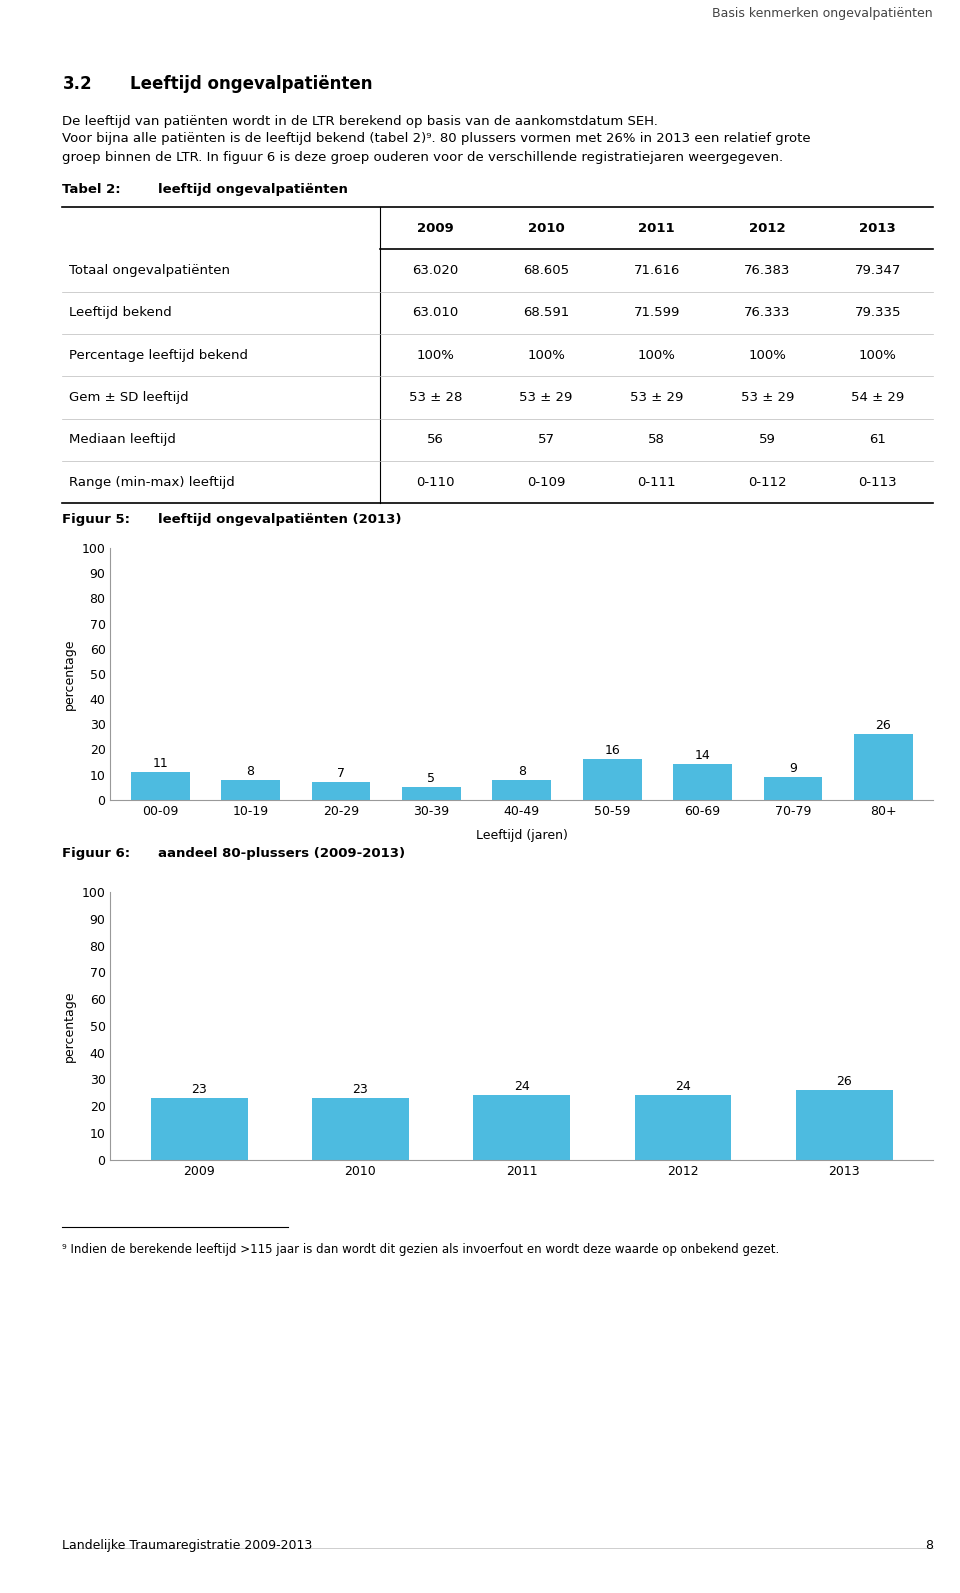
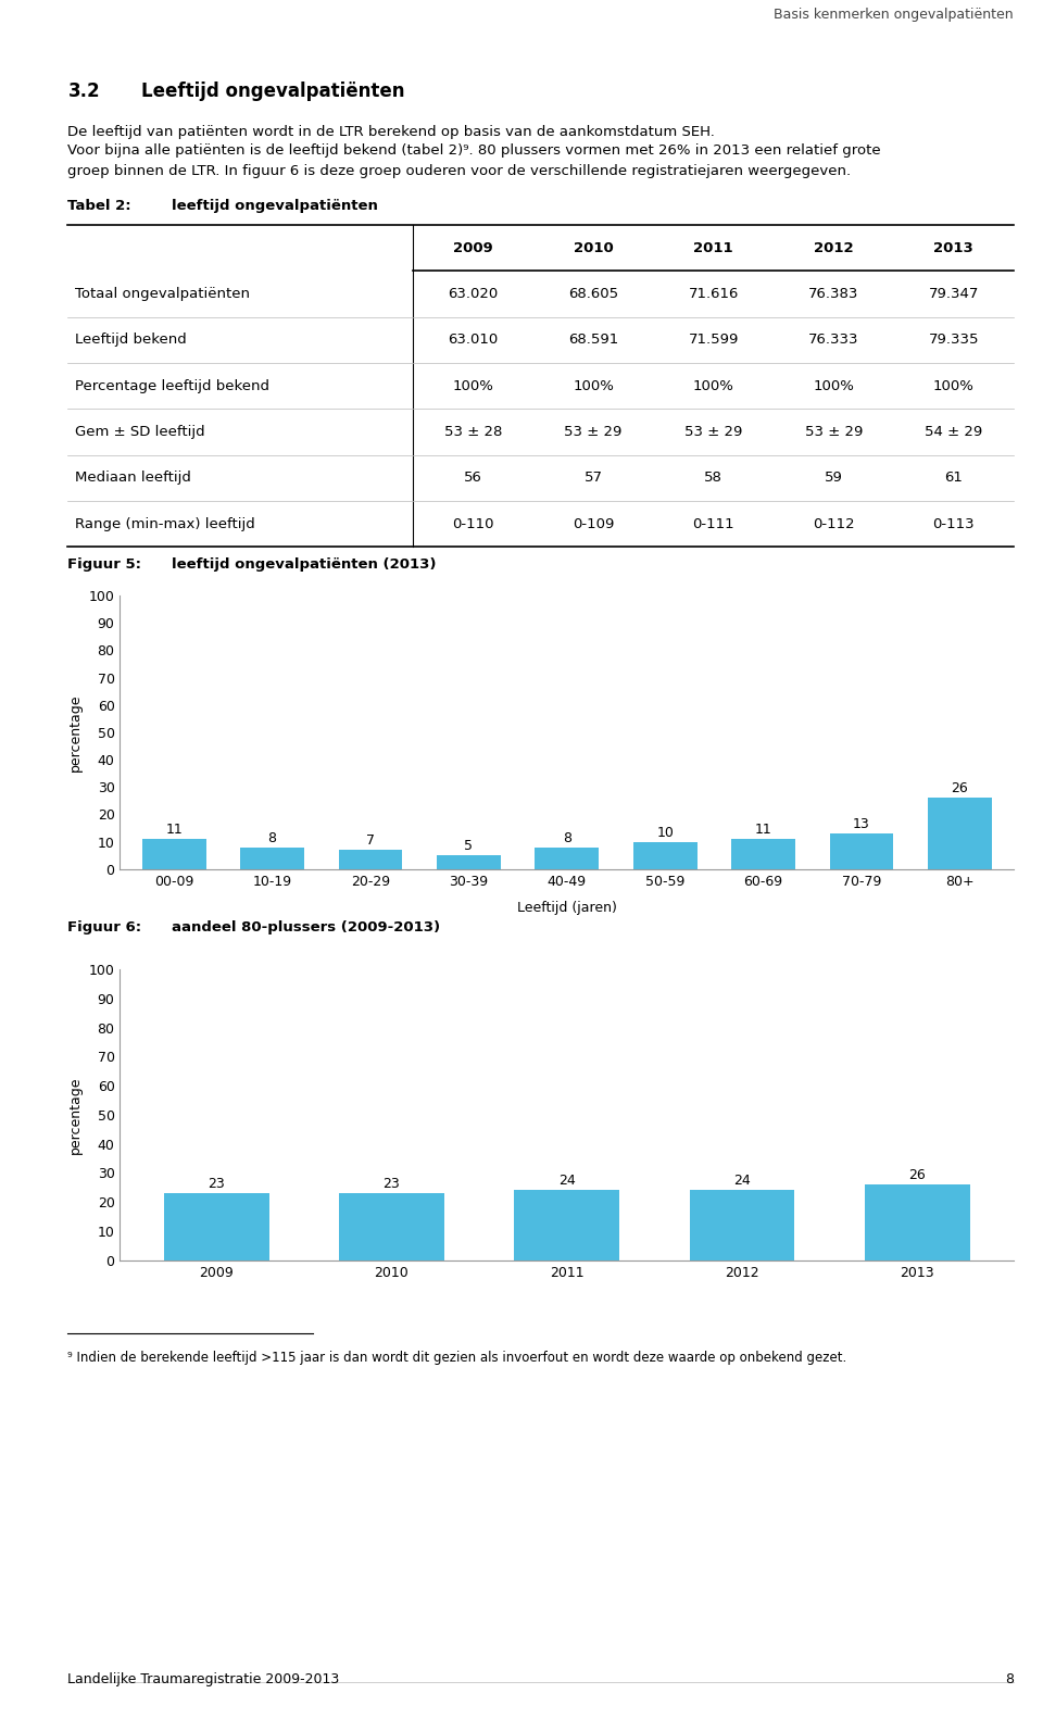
50-59: 16 -> 10
60-69: 14 -> 11
70-79: 9 -> 13
